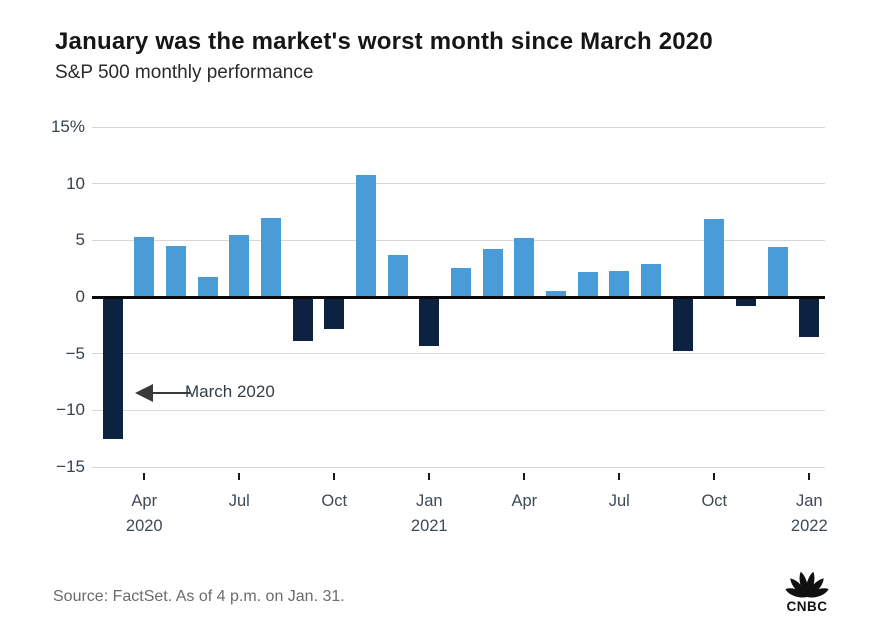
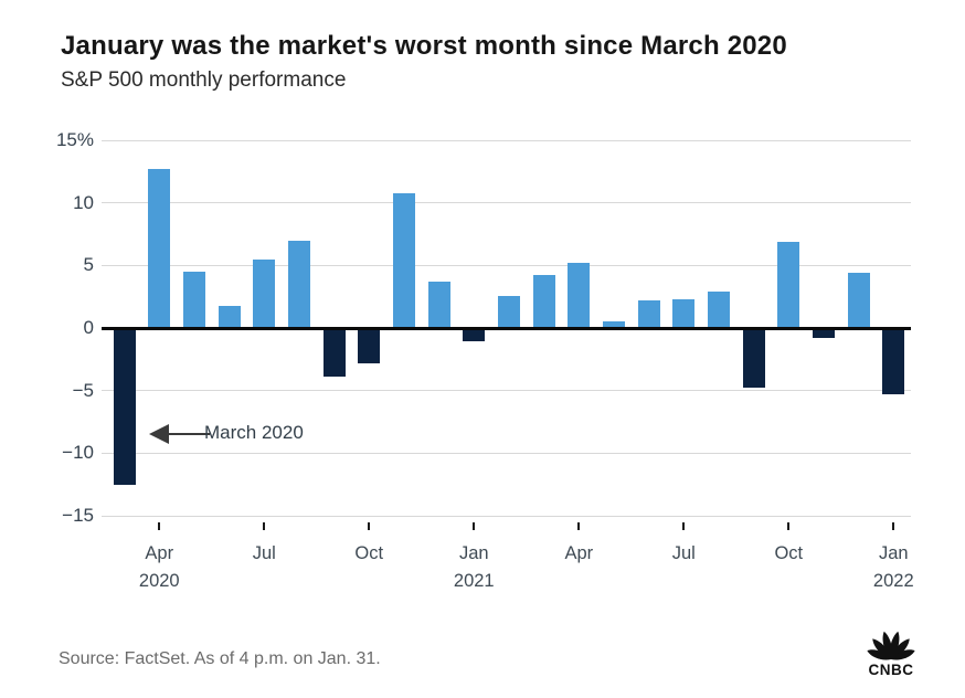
Apr 2020: 5.3% -> 12.7%
Jan 2021: -4.3% -> -1.1%
Jan 2022: -3.5% -> -5.3%
